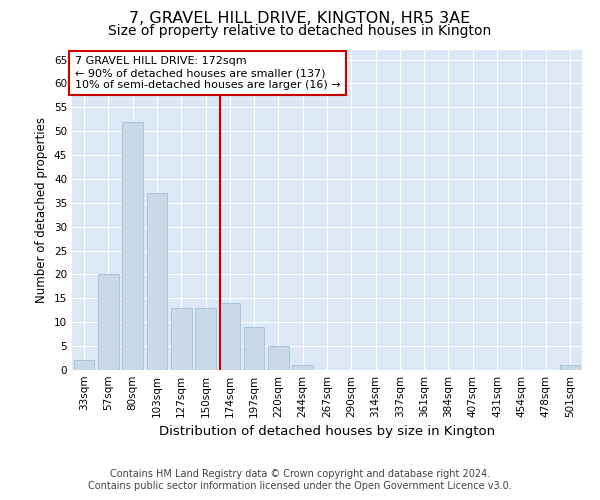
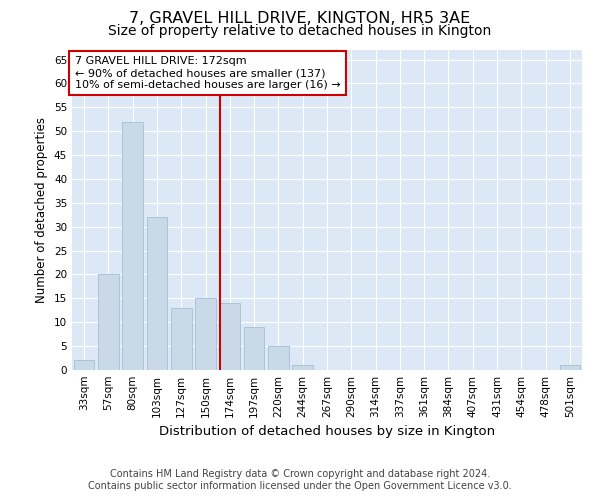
103sqm: 37 -> 32
150sqm: 13 -> 15
